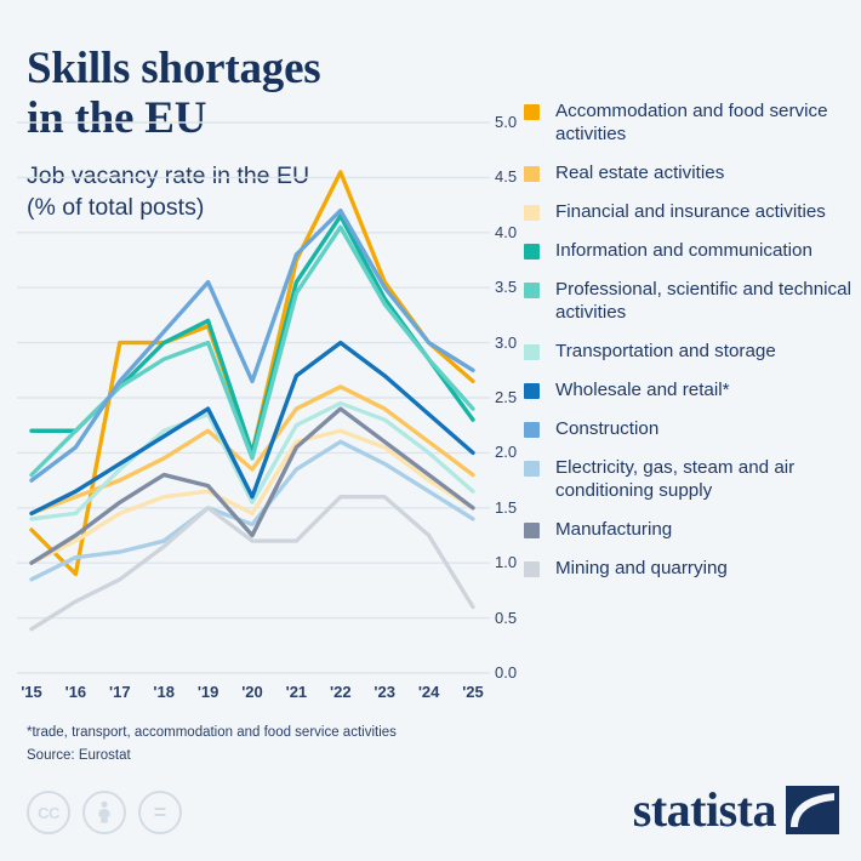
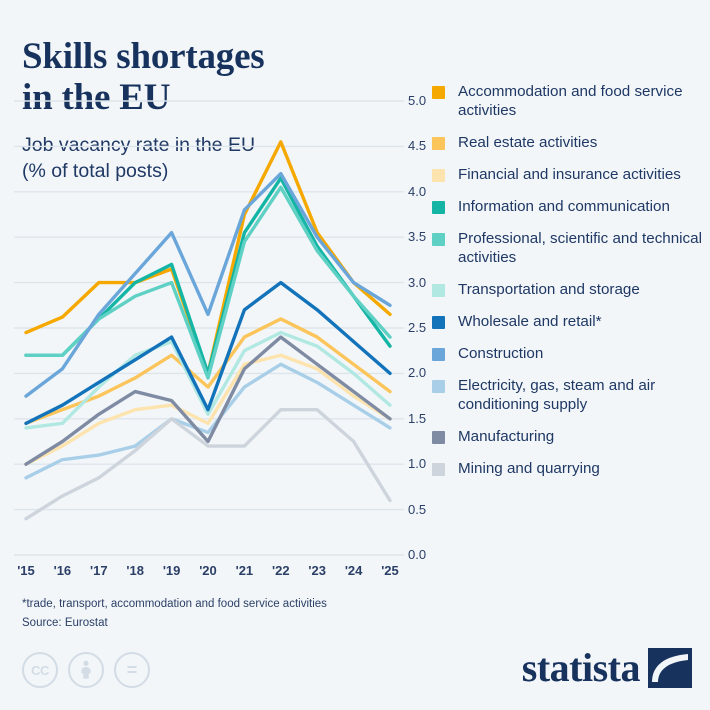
Accommodation and food service activities/'15: 1.3 -> 2.5
Professional, scientific and technical activities/'15: 1.8 -> 2.2
Accommodation and food service activities/'16: 0.9 -> 2.6
